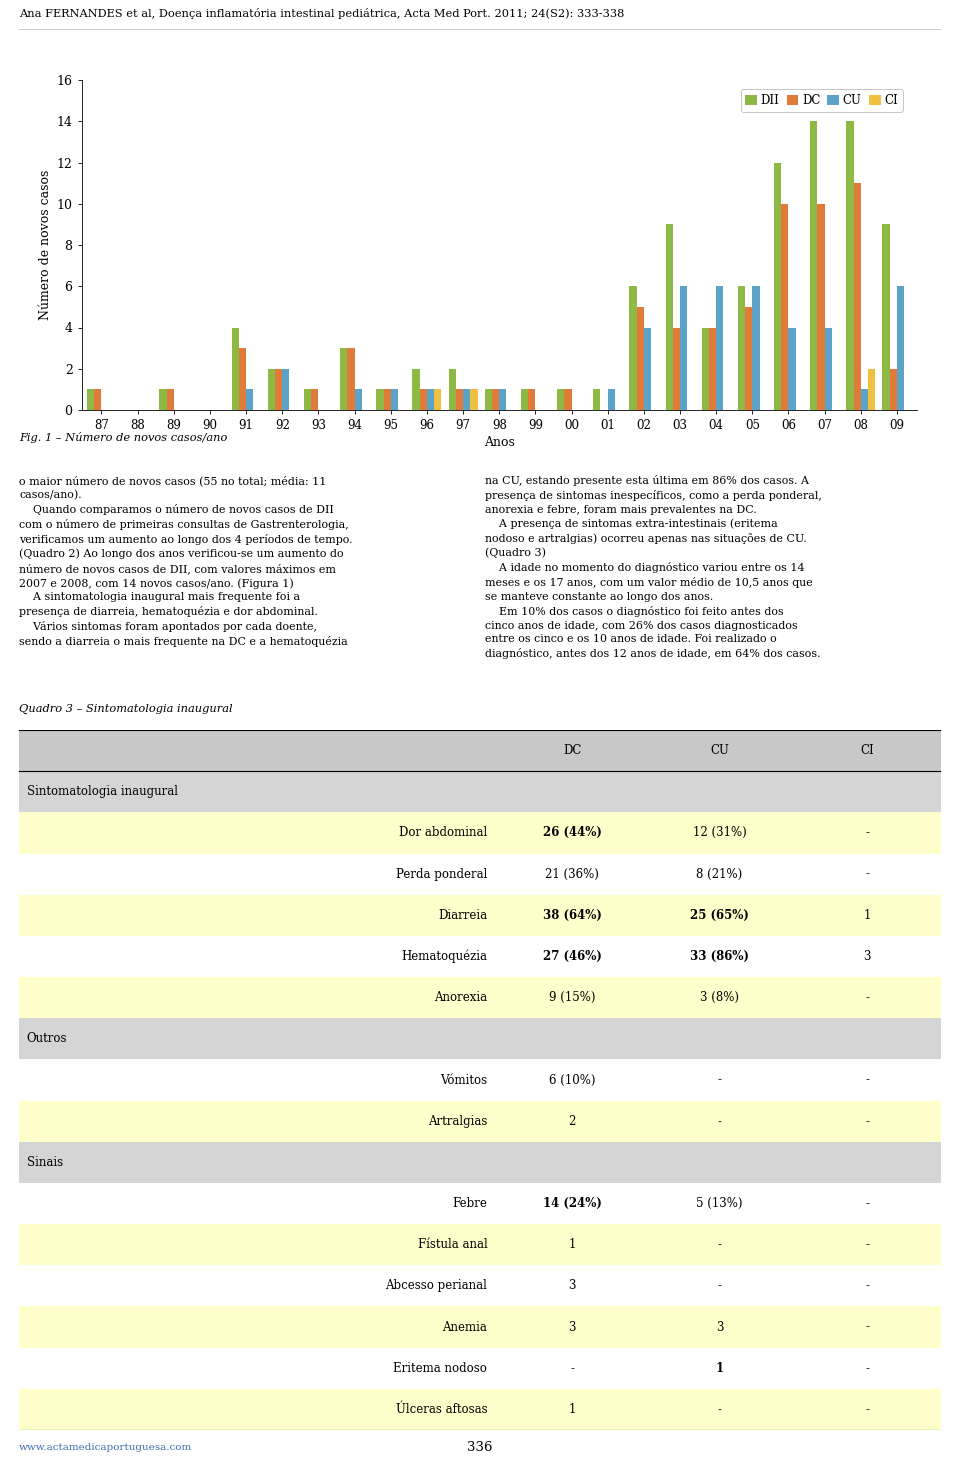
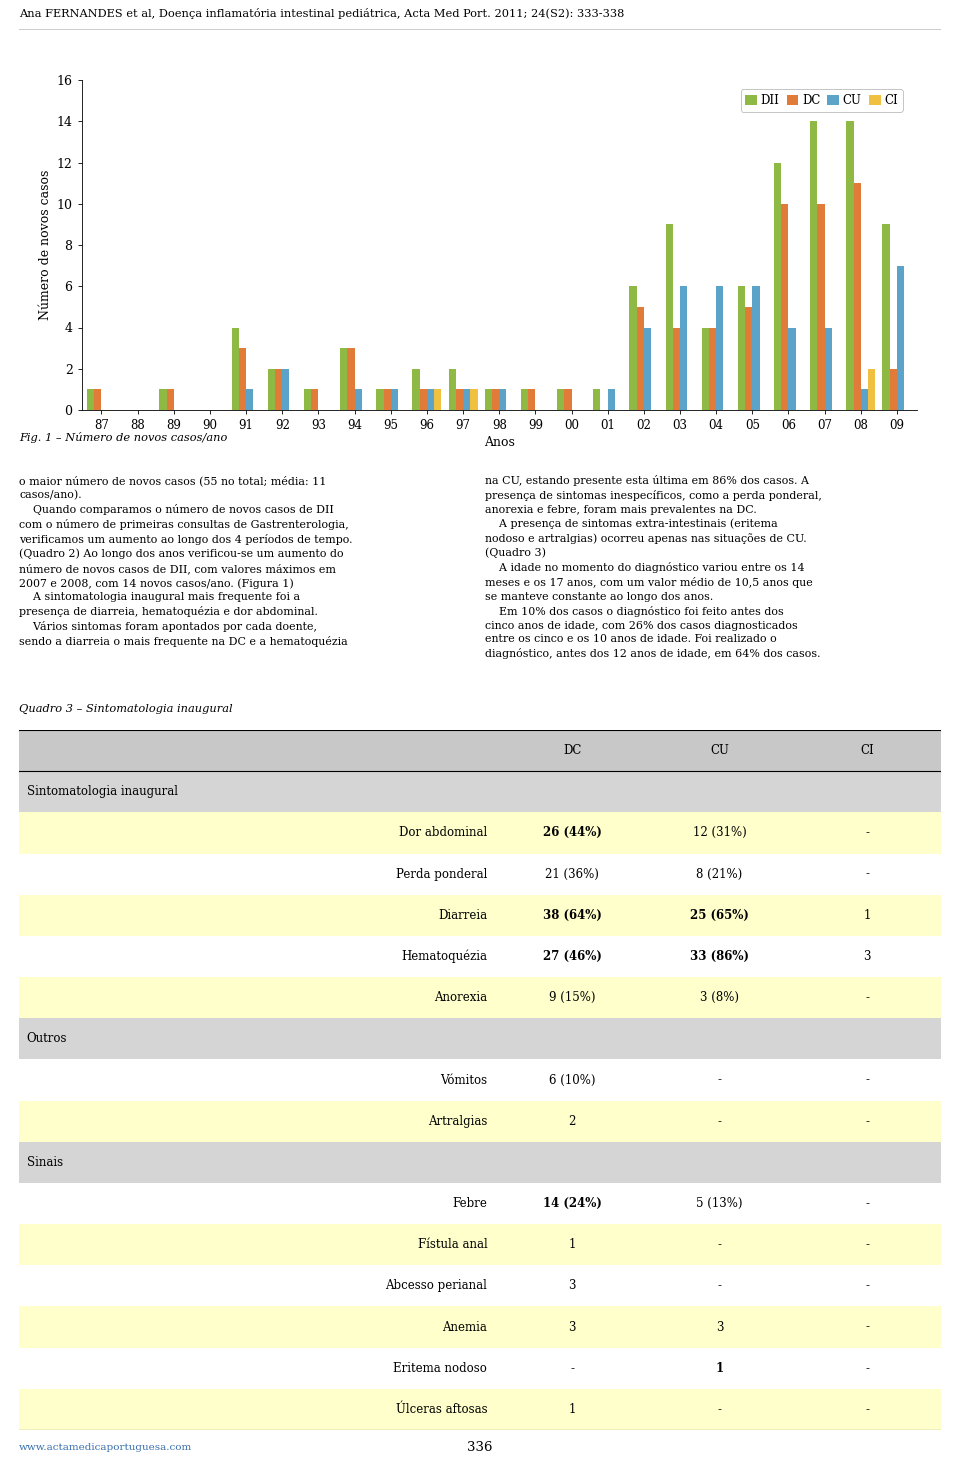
CU/09: 6 -> 7
